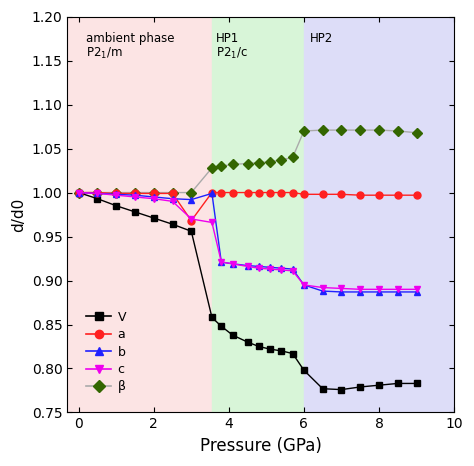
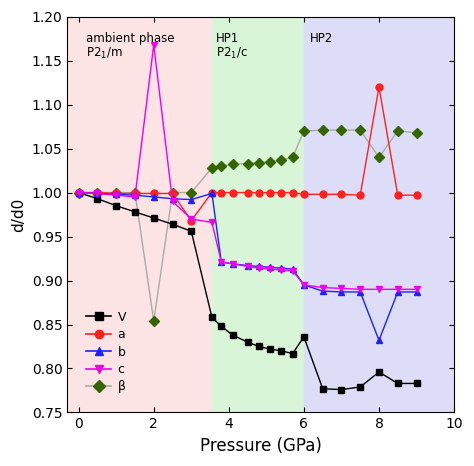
c/2: 0.993 -> 1.168
β/2: 1.000 -> 0.854
V/6: 0.798 -> 0.836
V/8: 0.781 -> 0.796
a/8: 0.997 -> 1.120
b/8: 0.887 -> 0.832
β/8: 1.071 -> 1.040
